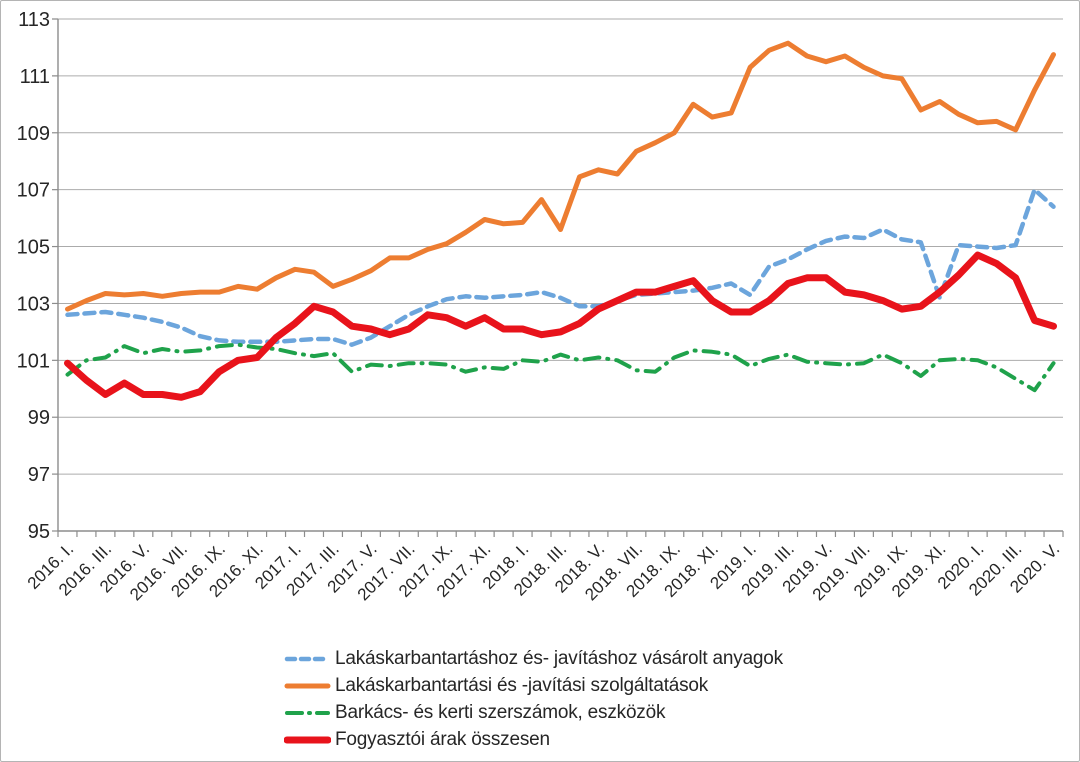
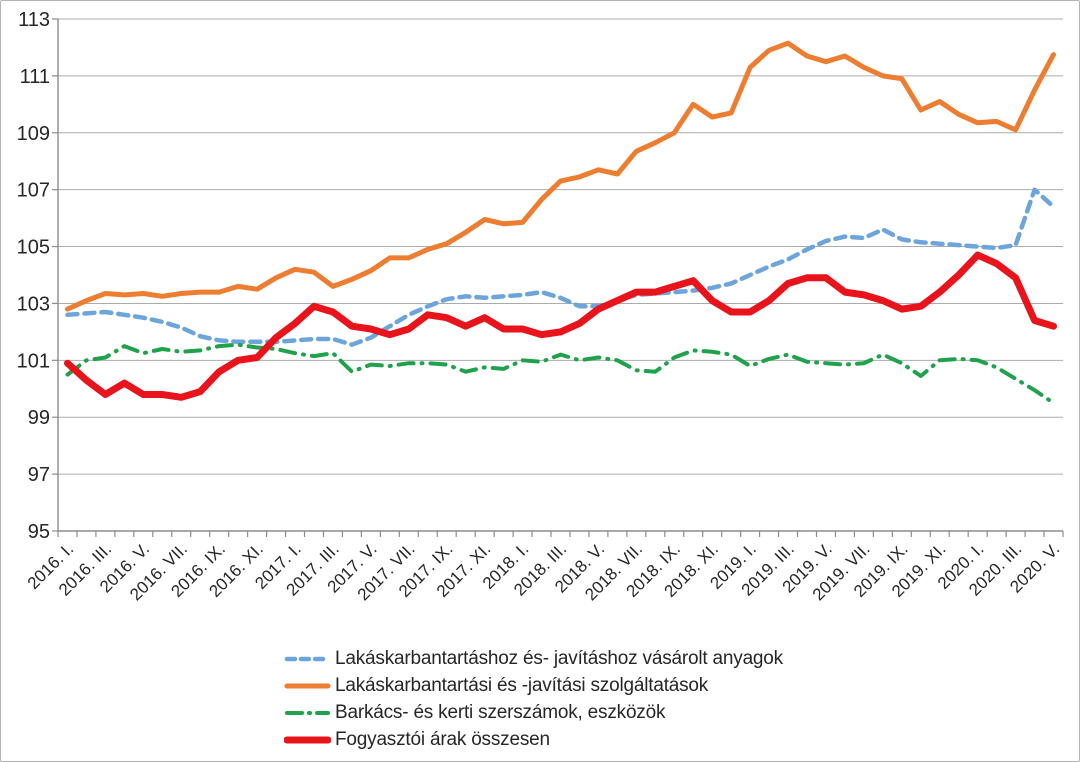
Lakáskarbantartási és -javítási szolgáltatások/2018. III.: 105.6 -> 107.3
Lakáskarbantartáshoz és- javításhoz vásárolt anyagok/2019. I.: 103.3 -> 104.0
Lakáskarbantartáshoz és- javításhoz vásárolt anyagok/2019. XI.: 103.2 -> 105.1
Barkács- és kerti szerszámok, eszközök/2020. V.: 100.9 -> 99.5
